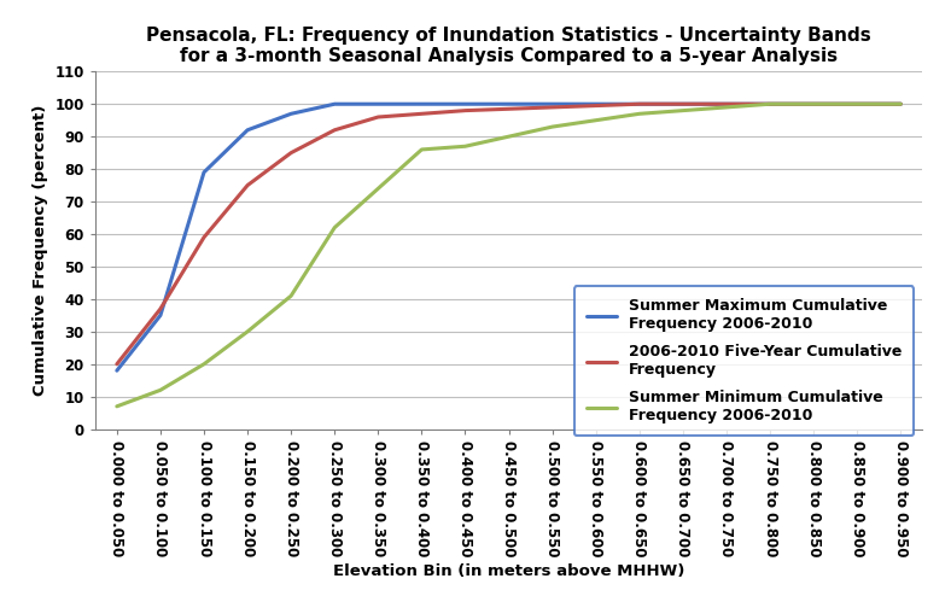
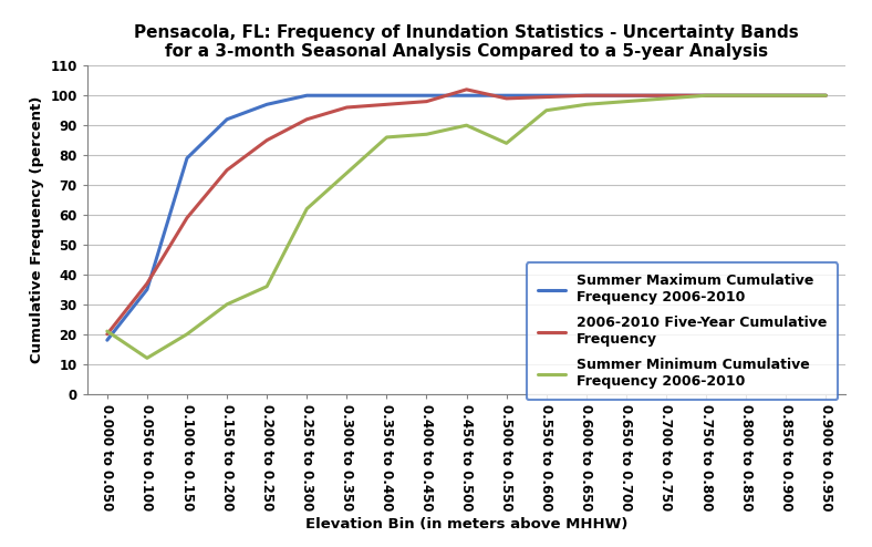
Summer Minimum Cumulative Frequency 2006-2010/0.000 to 0.050: 7 -> 21
Summer Minimum Cumulative Frequency 2006-2010/0.200 to 0.250: 41 -> 36
2006-2010 Five-Year Cumulative Frequency/0.450 to 0.500: 98.5 -> 102.0
Summer Minimum Cumulative Frequency 2006-2010/0.500 to 0.550: 93 -> 84
